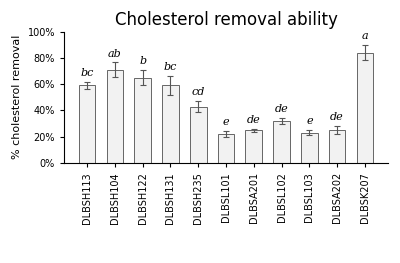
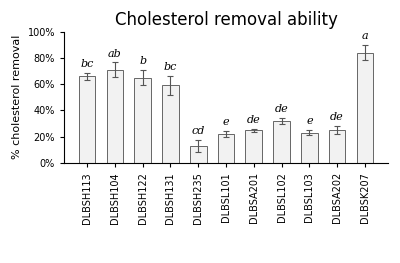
DLBSH113: 59% -> 66%
DLBSH235: 43% -> 13%
